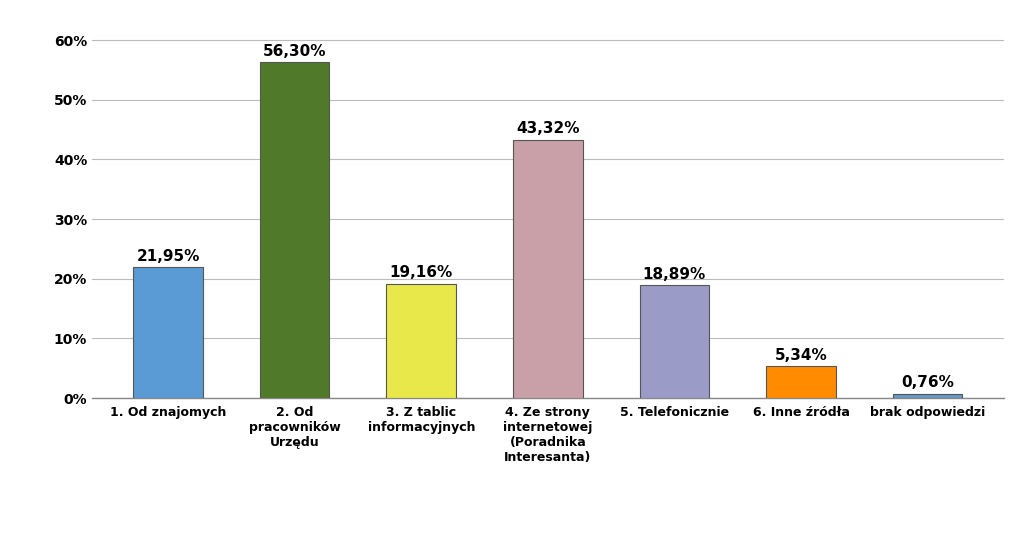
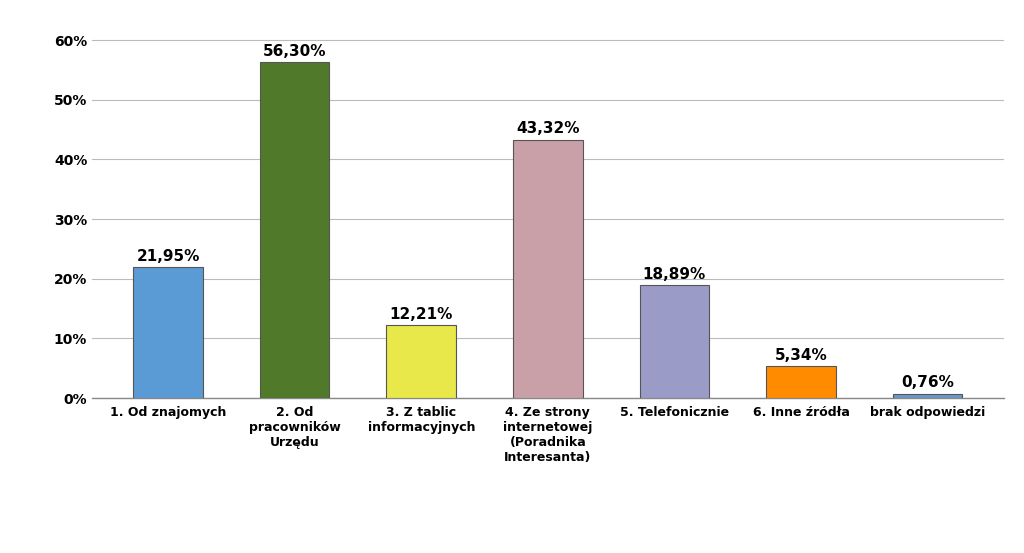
3. Z tablic informacyjnych: 19,16% -> 12,21%
